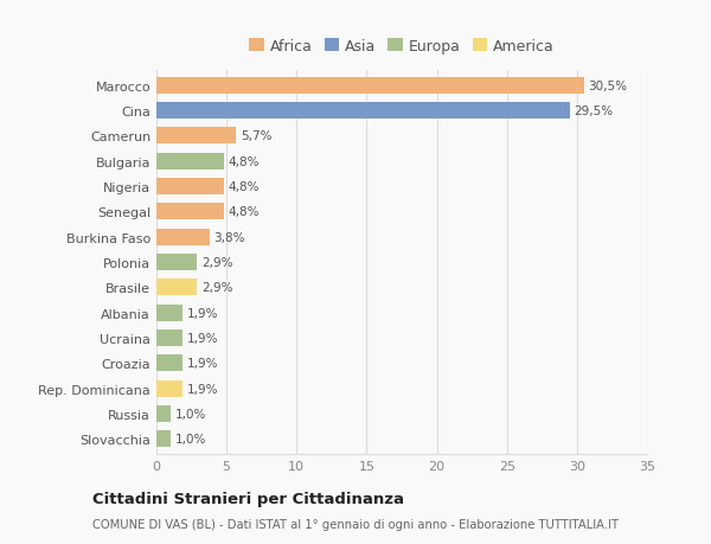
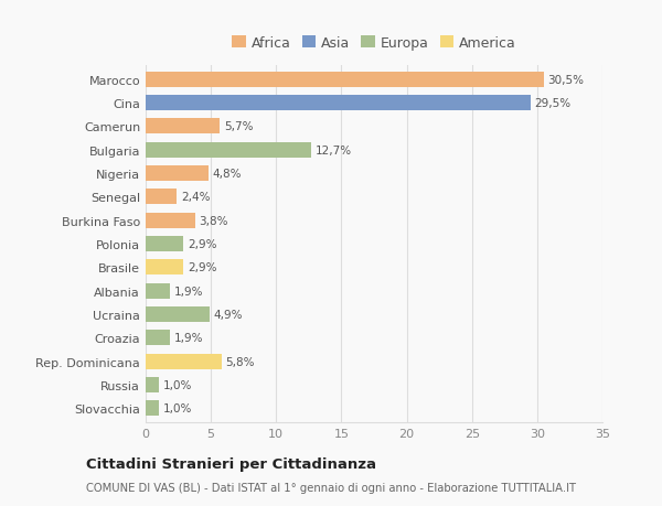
Bulgaria: 4,8% -> 12,7%
Senegal: 4,8% -> 2,4%
Ucraina: 1,9% -> 4,9%
Rep. Dominicana: 1,9% -> 5,8%
